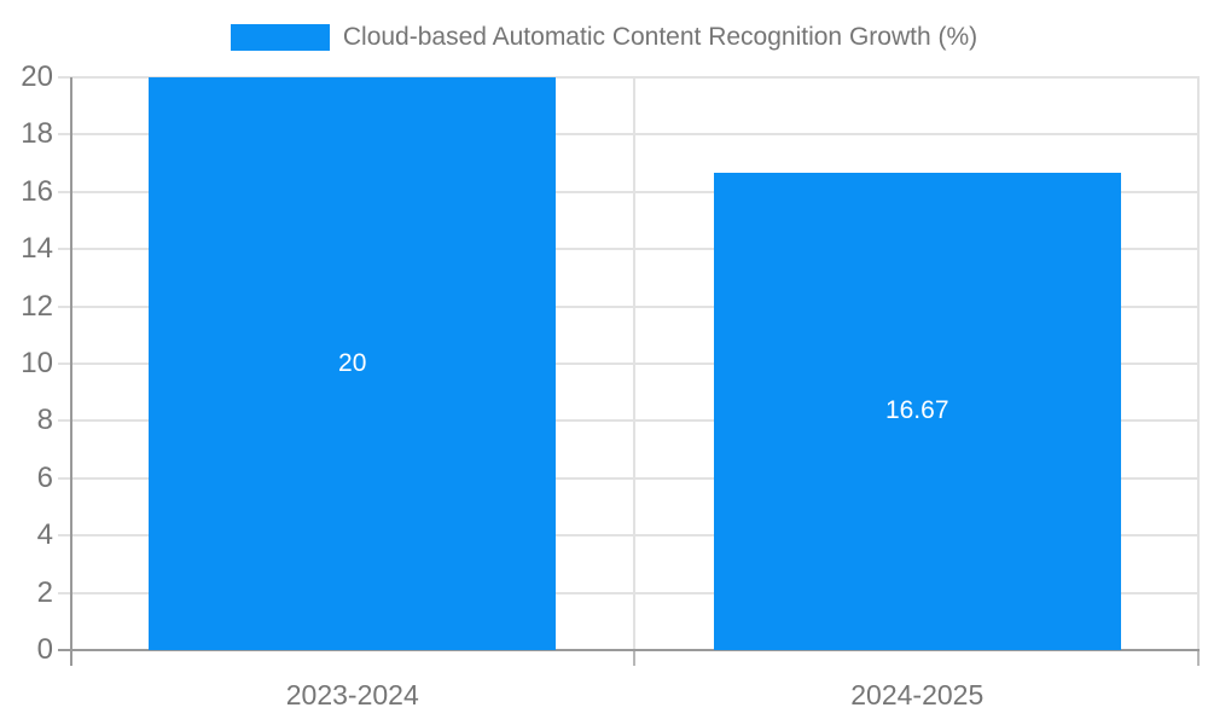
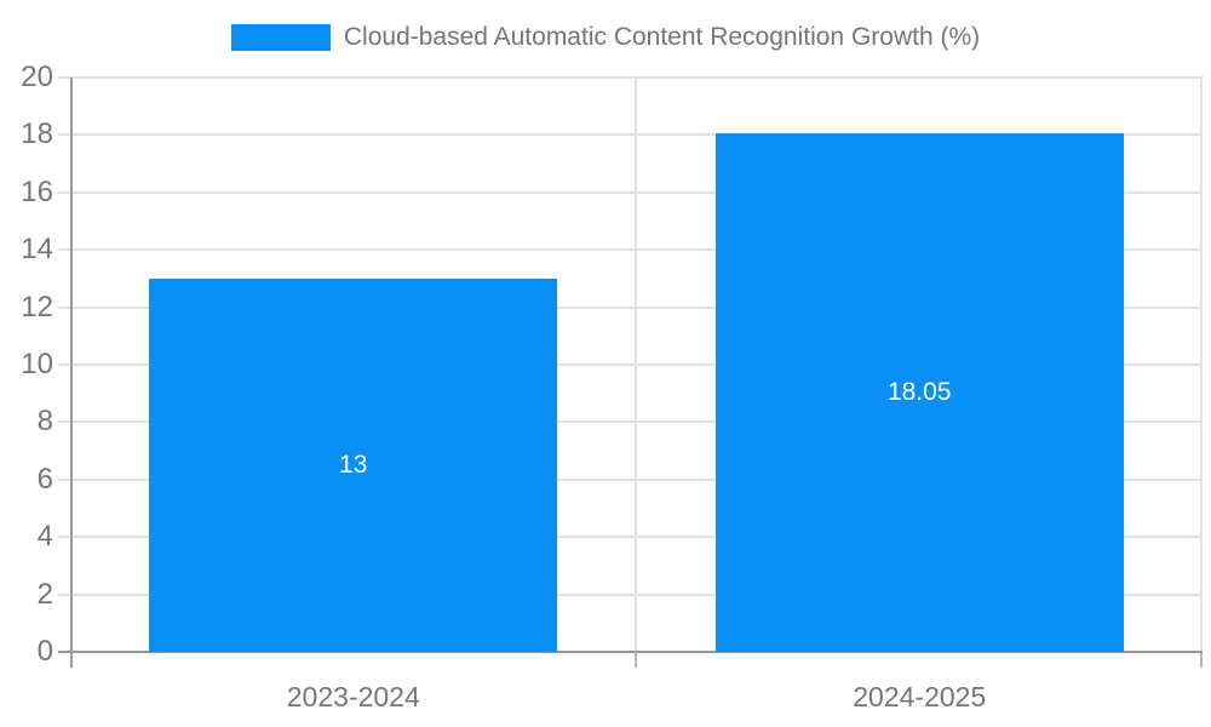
2023-2024: 20 -> 13
2024-2025: 16.67 -> 18.05
